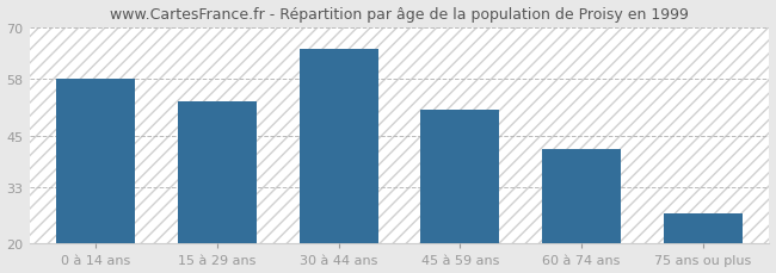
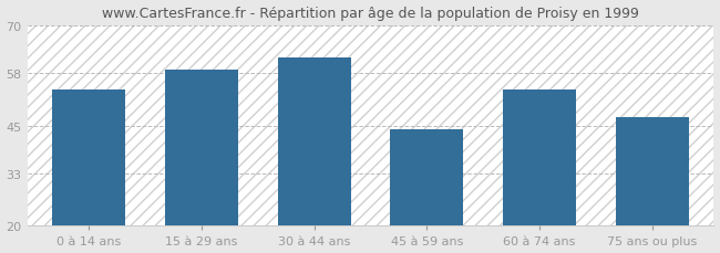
0 à 14 ans: 58 -> 54
15 à 29 ans: 53 -> 59
30 à 44 ans: 65 -> 62
45 à 59 ans: 51 -> 44
60 à 74 ans: 42 -> 54
75 ans ou plus: 27 -> 47
